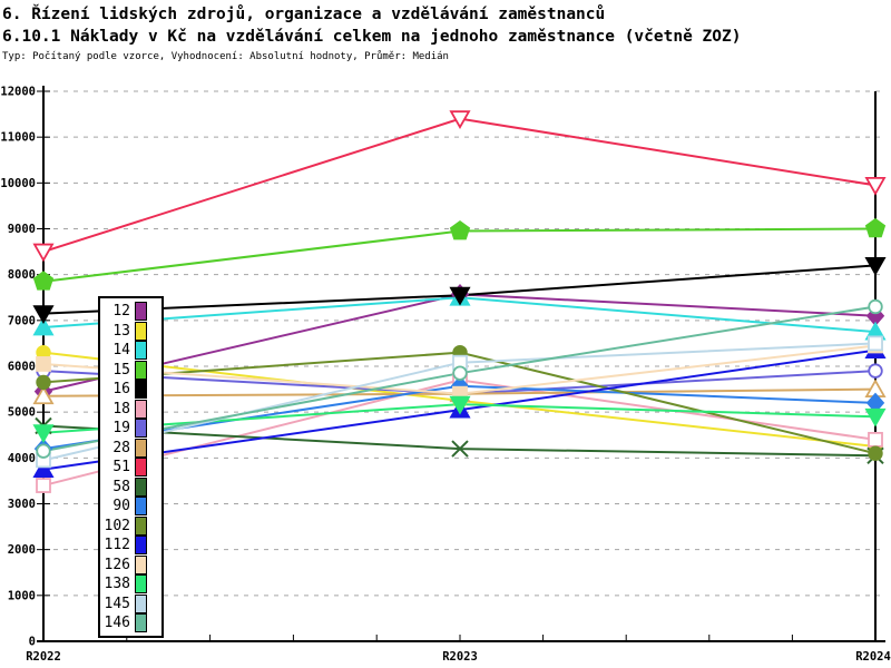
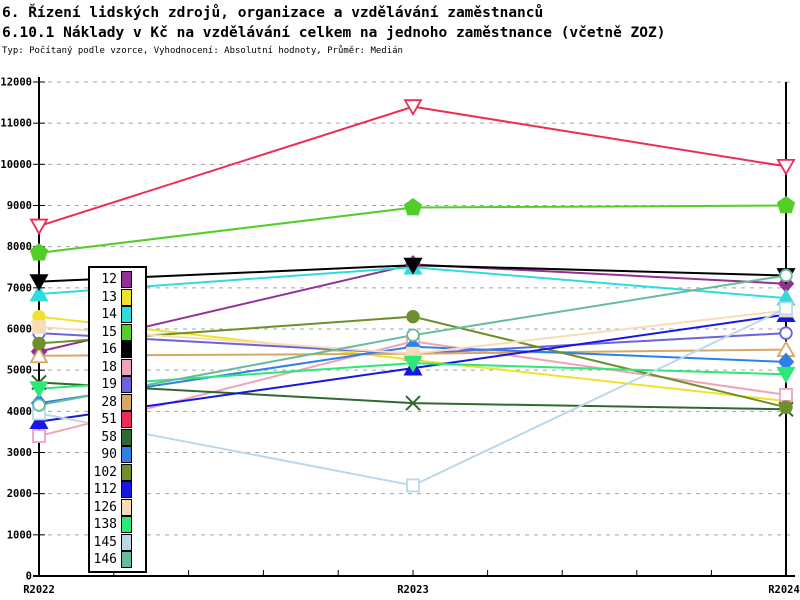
145/R2023: 6100 -> 2200
16/R2024: 8200 -> 7300
